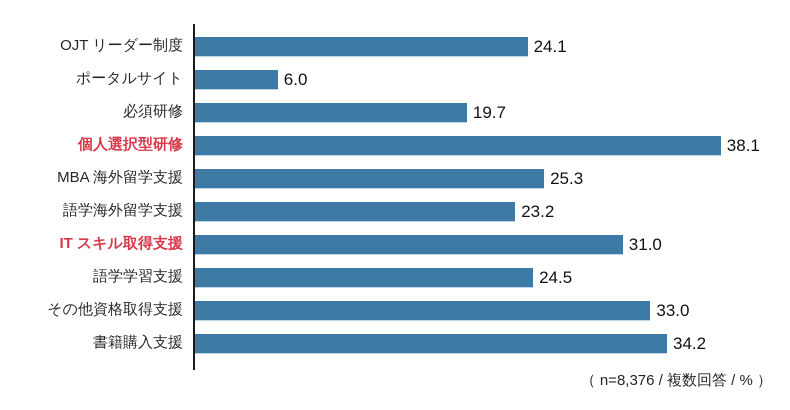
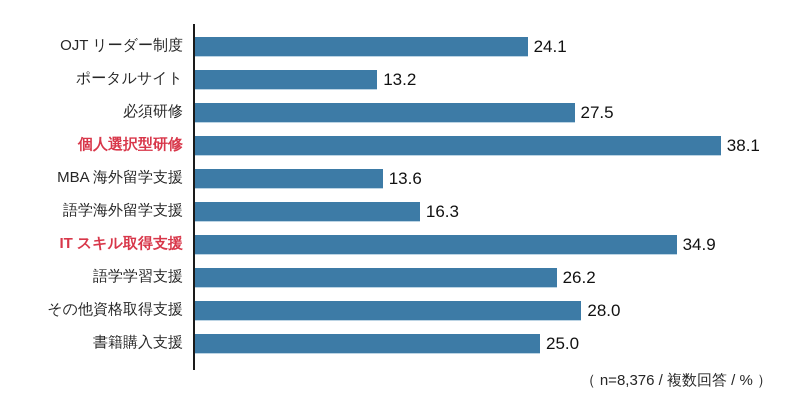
ポータルサイト: 6.0 -> 13.2
必須研修: 19.7 -> 27.5
MBA 海外留学支援: 25.3 -> 13.6
語学海外留学支援: 23.2 -> 16.3
IT スキル取得支援: 31.0 -> 34.9
語学学習支援: 24.5 -> 26.2
その他資格取得支援: 33.0 -> 28.0
書籍購入支援: 34.2 -> 25.0
